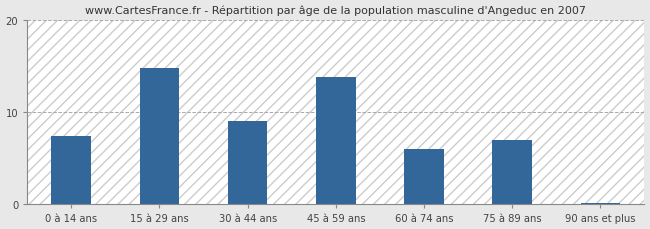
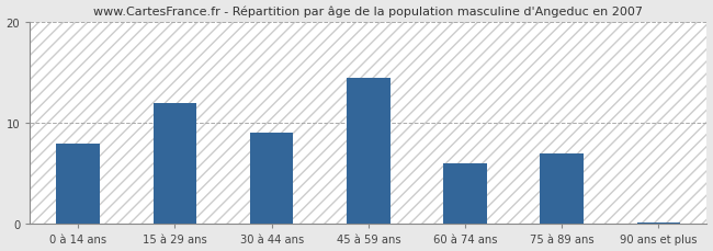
0 à 14 ans: 7.4 -> 8.0
15 à 29 ans: 14.8 -> 12.0
45 à 59 ans: 13.8 -> 14.5
